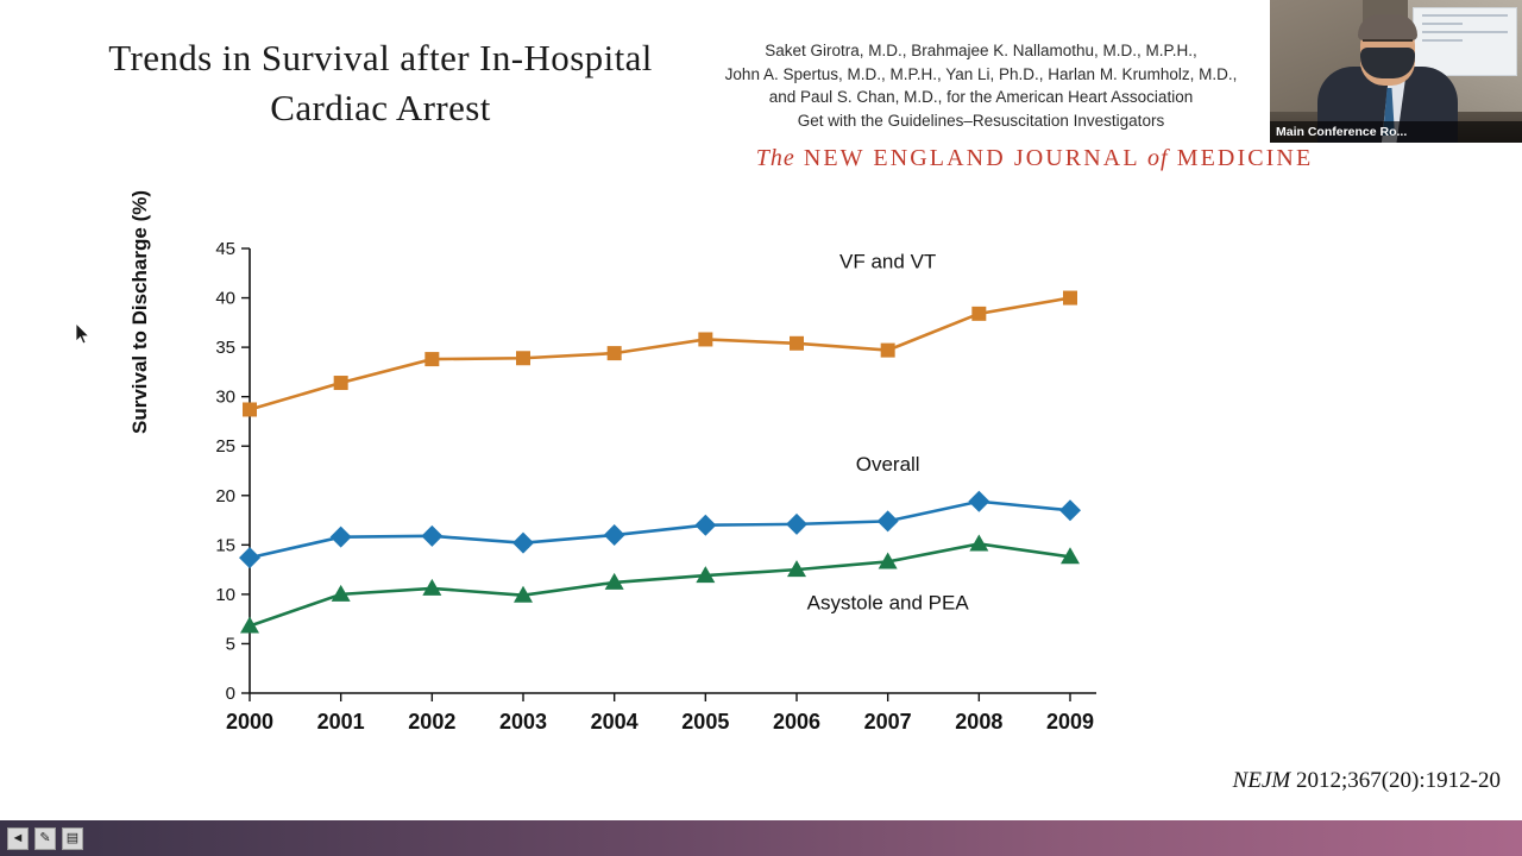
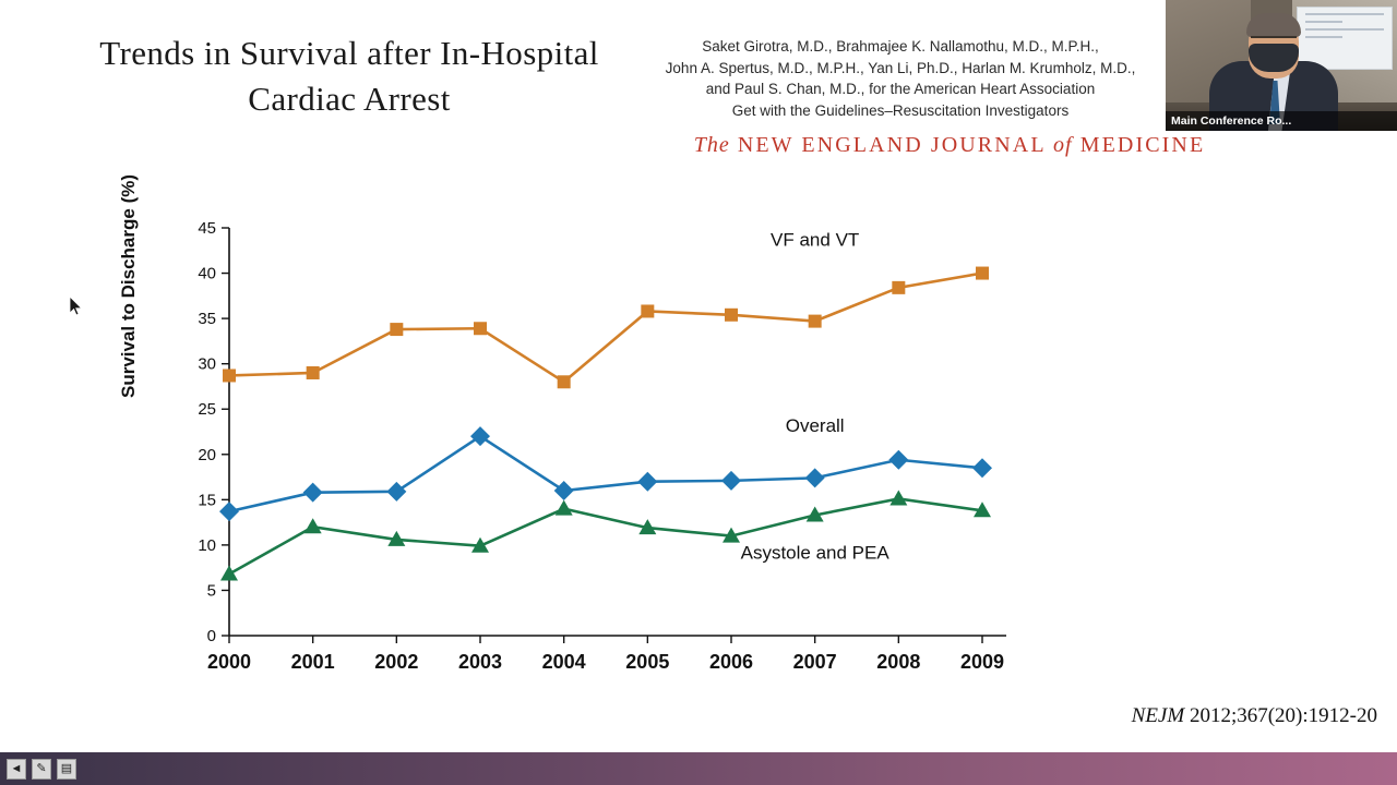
VF and VT/2001: 31 -> 29
Asystole and PEA/2001: 10 -> 12
Overall/2003: 15 -> 22
VF and VT/2004: 34 -> 28
Asystole and PEA/2004: 11 -> 14
Asystole and PEA/2006: 12 -> 11
